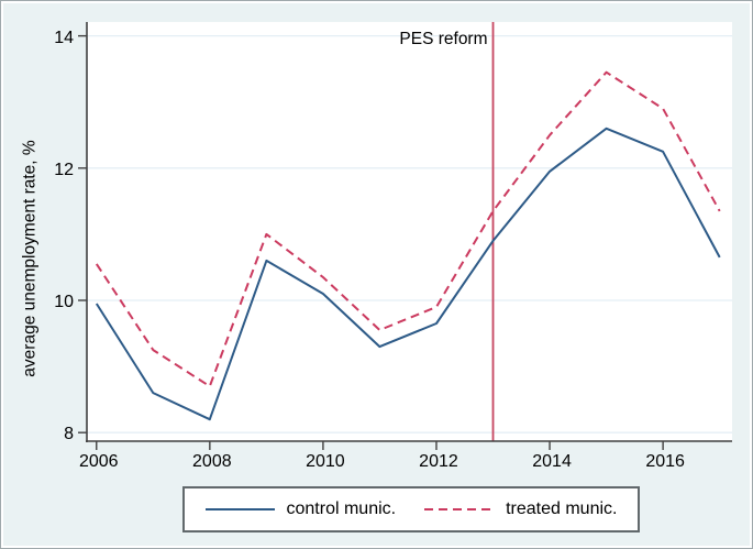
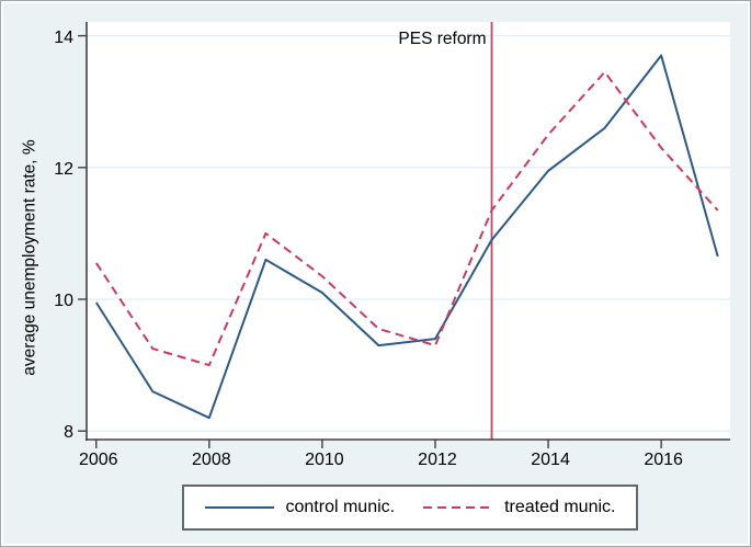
treated munic./2008: 8.7 -> 9.0
control munic./2012: 9.7 -> 9.4
treated munic./2012: 9.9 -> 9.3
control munic./2016: 12.2 -> 13.7
treated munic./2016: 12.9 -> 12.3
